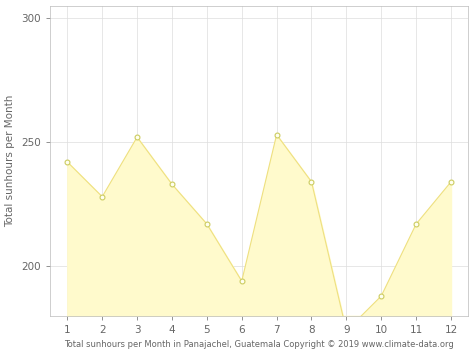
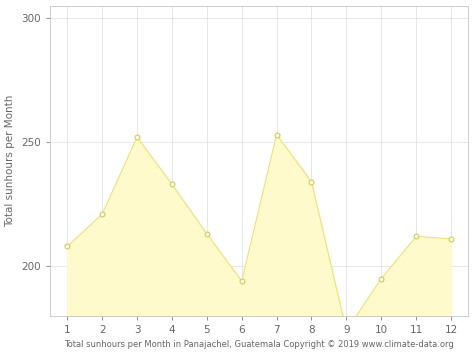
1: 242 -> 208
2: 228 -> 221
5: 217 -> 213
10: 188 -> 195
11: 217 -> 212
12: 234 -> 211
